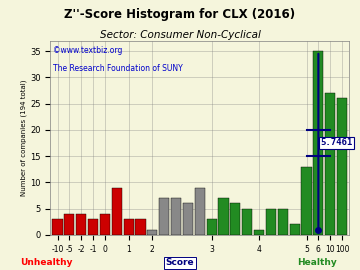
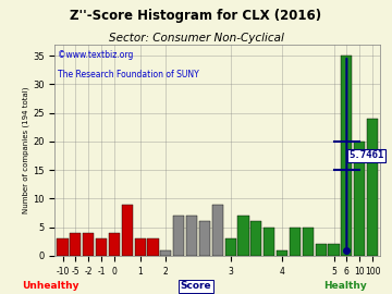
5: 13 -> 2
10: 27 -> 20
100: 26 -> 24
